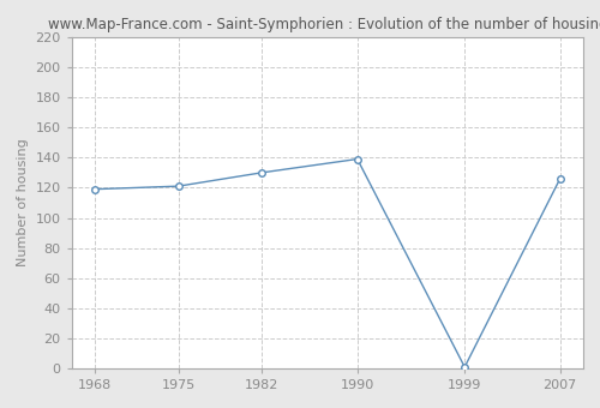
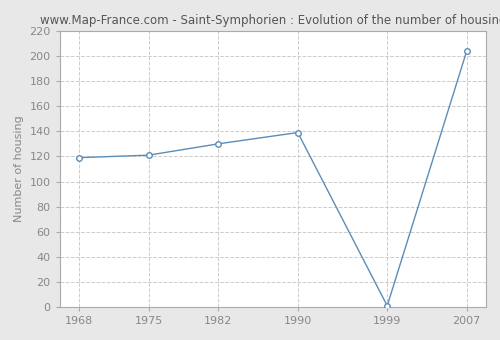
2007: 126 -> 204
